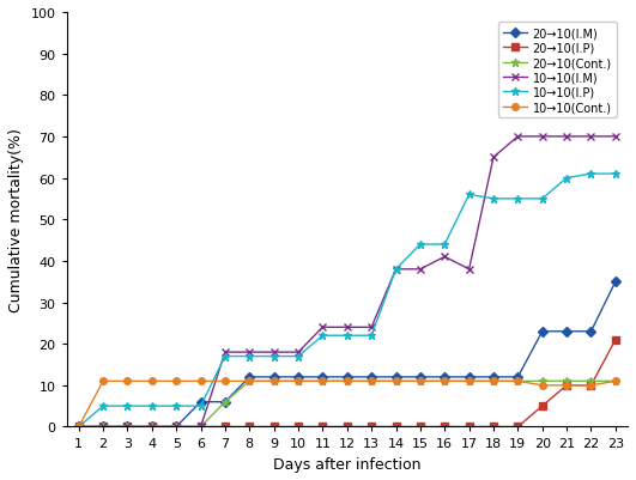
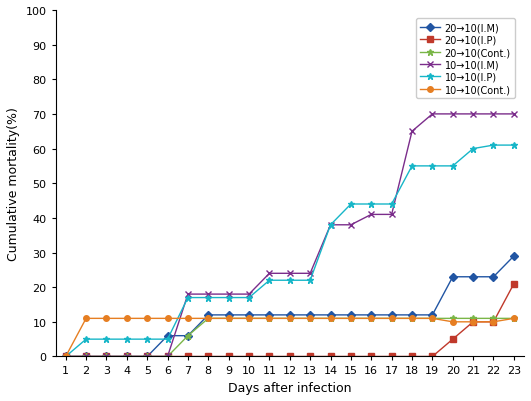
10→10(I.M)/17: 38 -> 41
10→10(I.P)/17: 56 -> 44
20→10(I.M)/23: 35 -> 29
